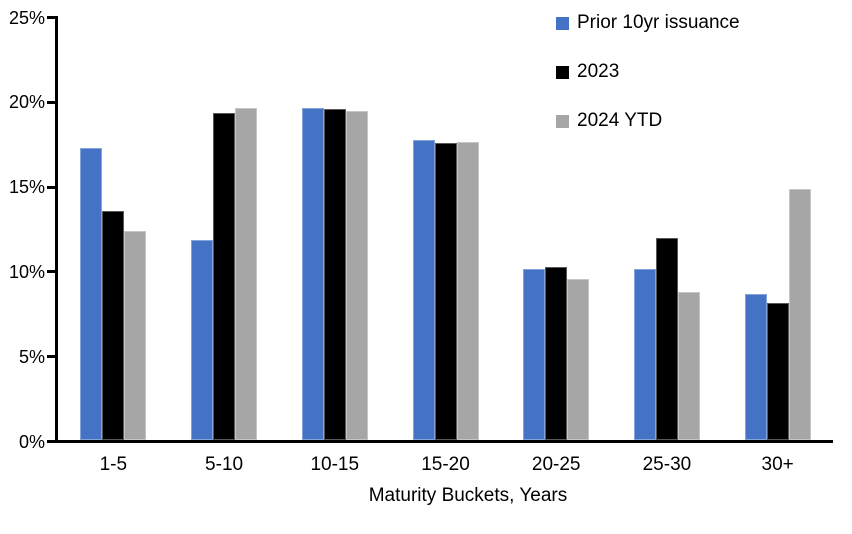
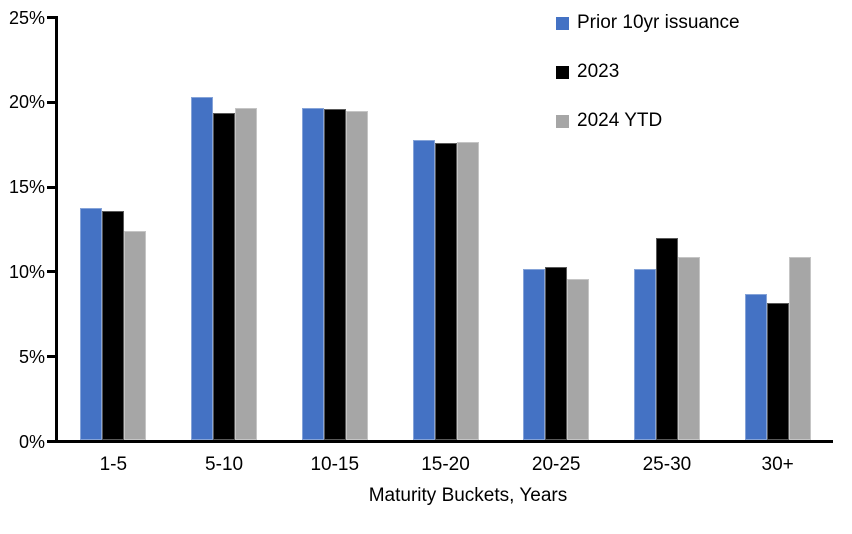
Prior 10yr issuance/1-5: 17.2% -> 13.7%
Prior 10yr issuance/5-10: 11.8% -> 20.2%
2024 YTD/25-30: 8.7% -> 10.8%
2024 YTD/30+: 14.8% -> 10.8%
